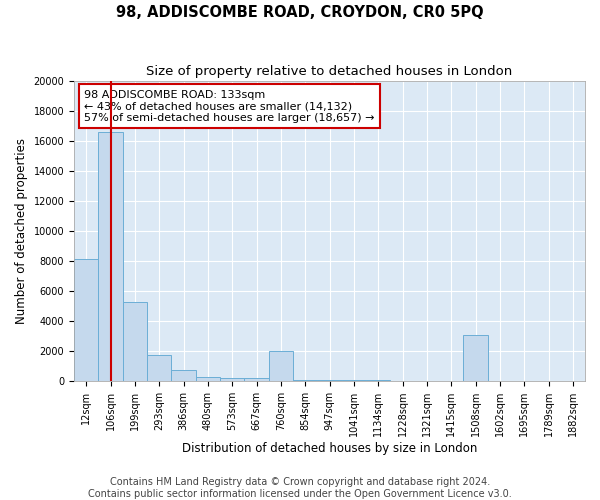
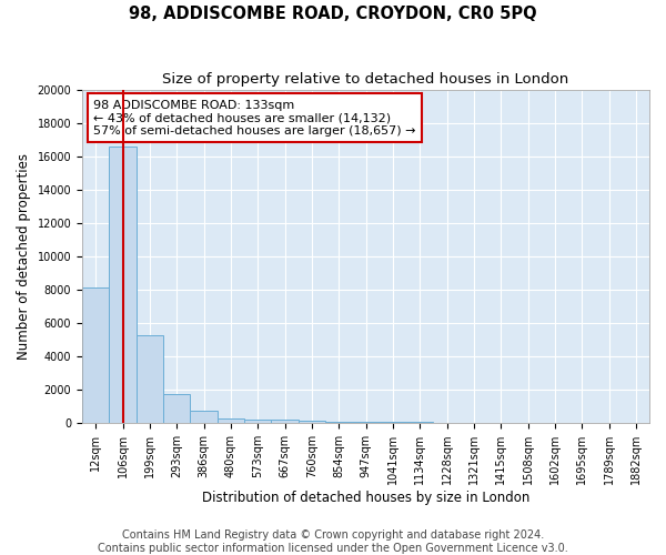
760sqm: 2000 -> 200
1508sqm: 3100 -> 0
